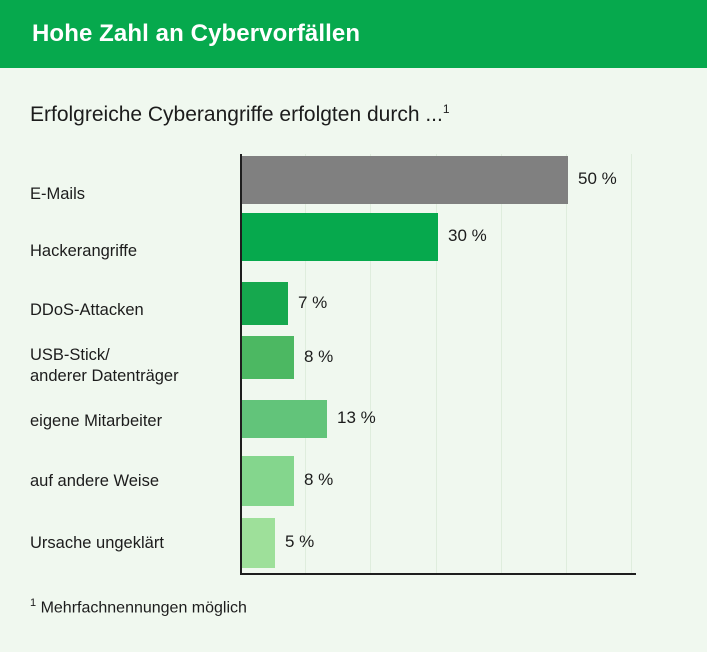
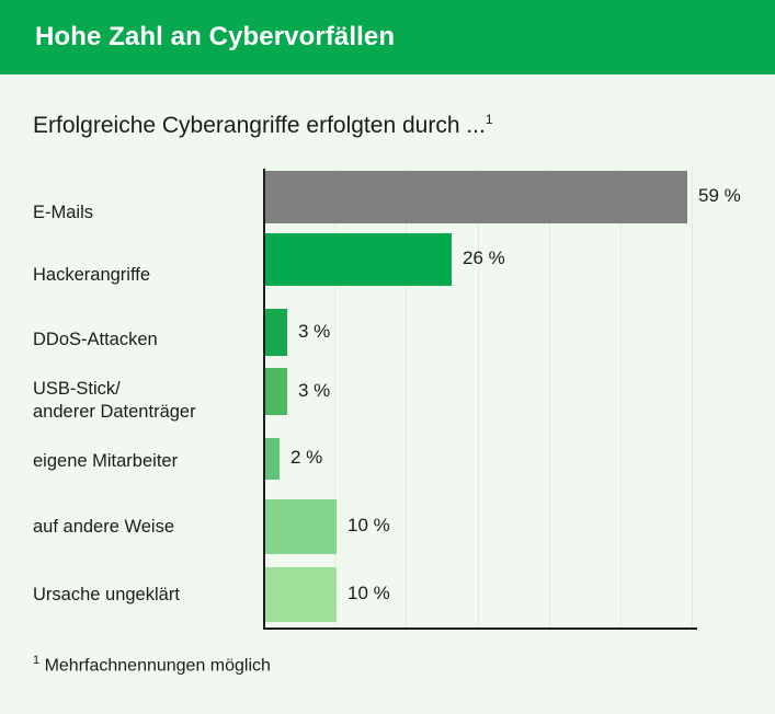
E-Mails: 50 -> 59
Hackerangriffe: 30 -> 26
DDoS-Attacken: 7 -> 3
USB-Stick/ anderer Datenträger: 8 -> 3
eigene Mitarbeiter: 13 -> 2
auf andere Weise: 8 -> 10
Ursache ungeklärt: 5 -> 10
